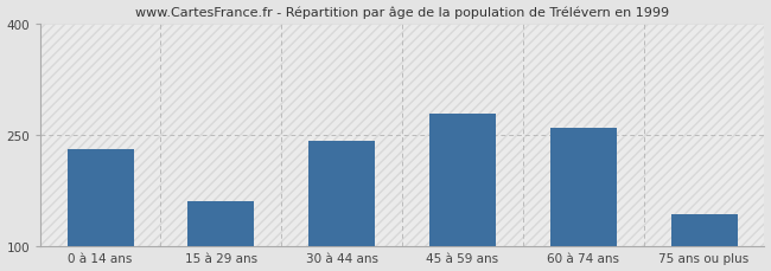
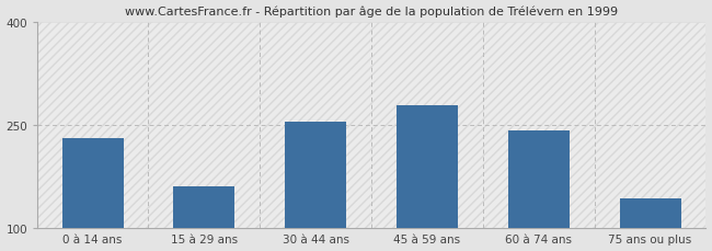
30 à 44 ans: 242 -> 254
60 à 74 ans: 260 -> 242
